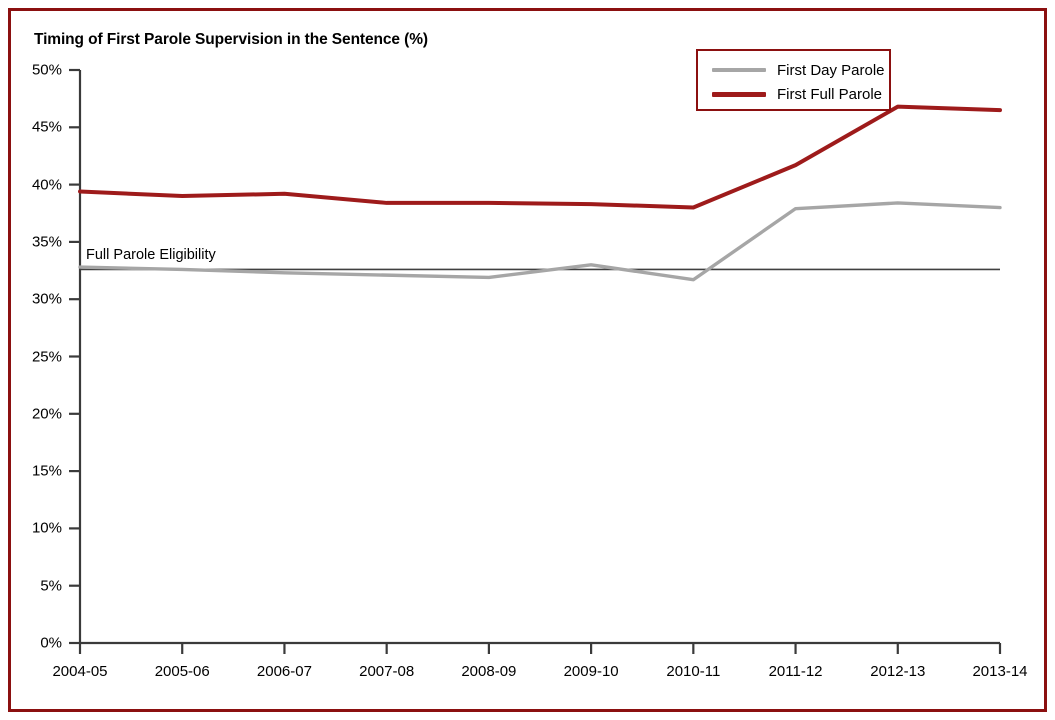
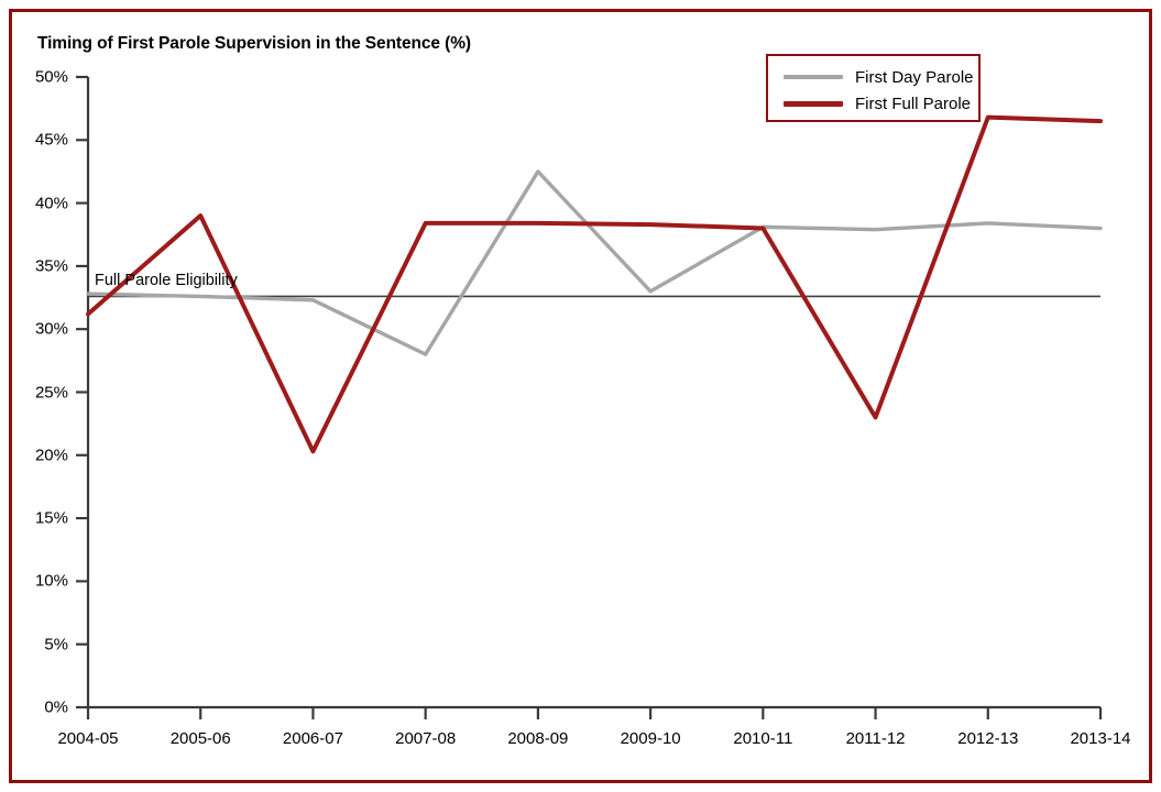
First Full Parole/2004-05: 39.4% -> 31.2%
First Full Parole/2006-07: 39.2% -> 20.3%
First Day Parole/2007-08: 32.1% -> 28.0%
First Day Parole/2008-09: 31.9% -> 42.5%
First Day Parole/2010-11: 31.7% -> 38.1%
First Full Parole/2011-12: 41.7% -> 23.0%
